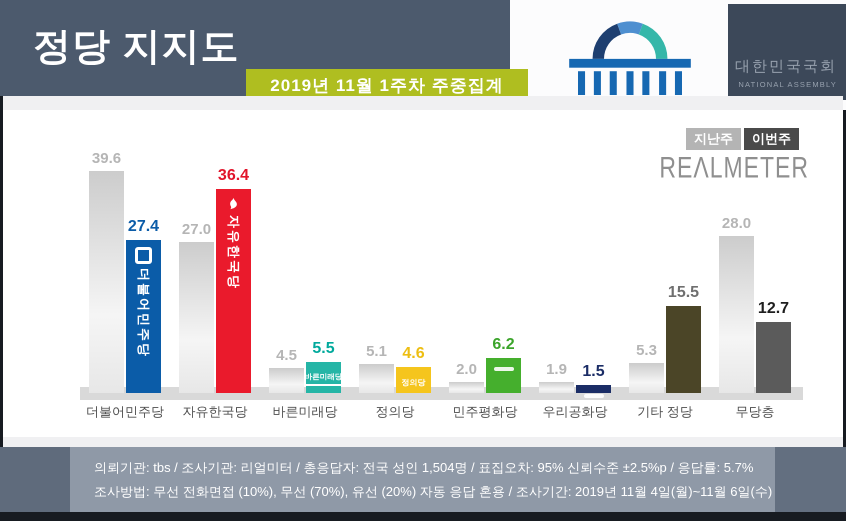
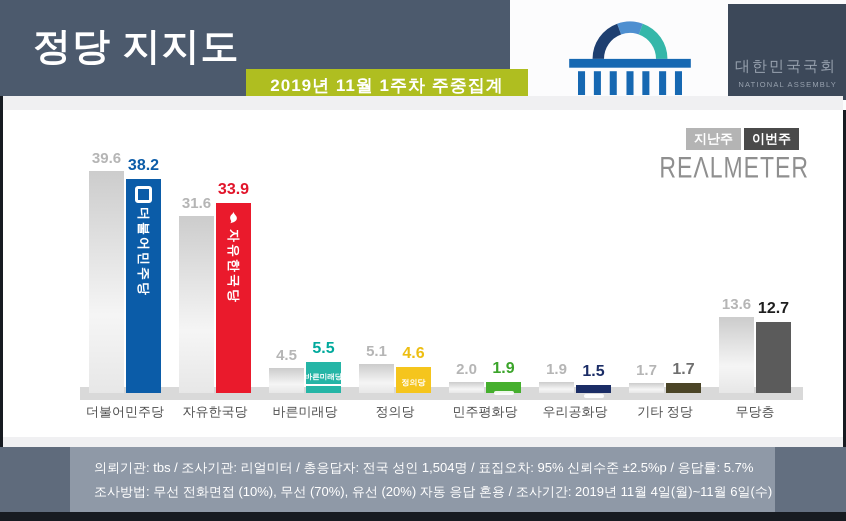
이번주/더불어민주당: 27.4 -> 38.2
지난주/자유한국당: 27.0 -> 31.6
이번주/자유한국당: 36.4 -> 33.9
이번주/민주평화당: 6.2 -> 1.9
지난주/기타 정당: 5.3 -> 1.7
이번주/기타 정당: 15.5 -> 1.7
지난주/무당층: 28.0 -> 13.6
